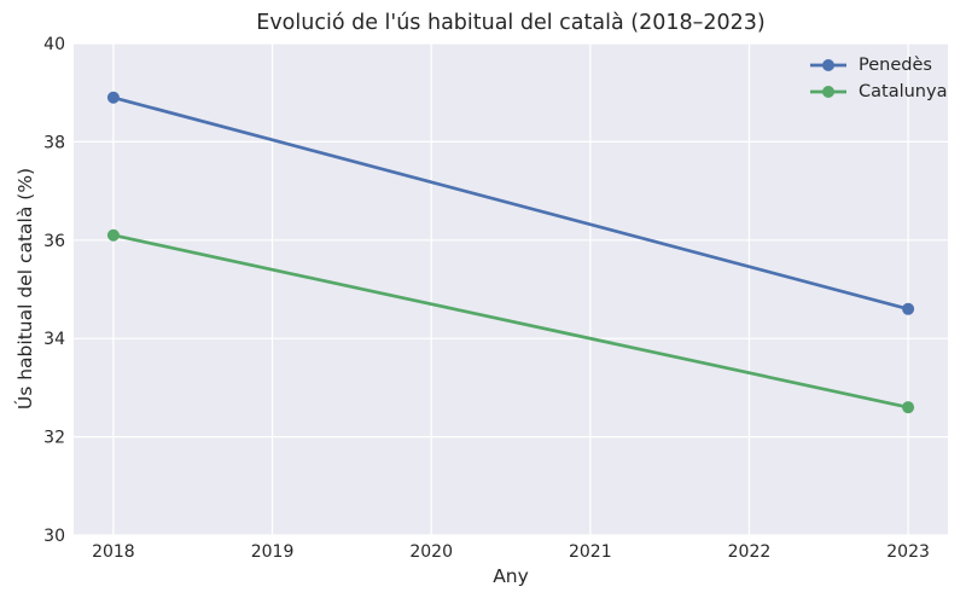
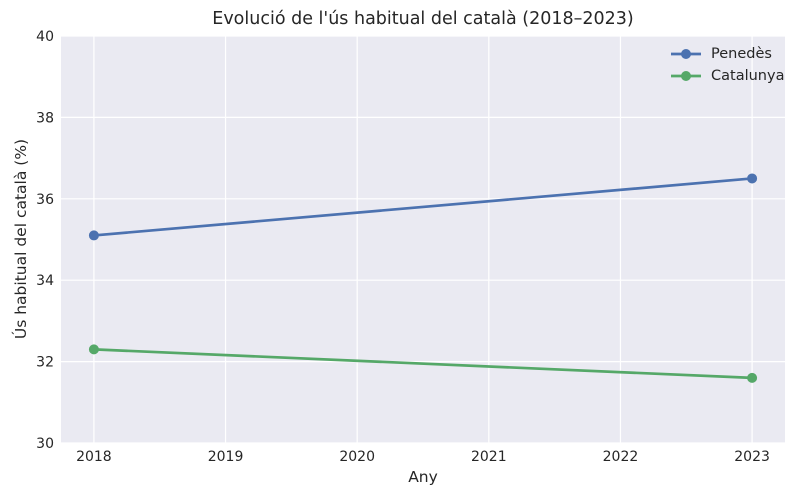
Penedès/2018: 38.9 -> 35.1
Catalunya/2018: 36.1 -> 32.3
Penedès/2023: 34.6 -> 36.5
Catalunya/2023: 32.6 -> 31.6
